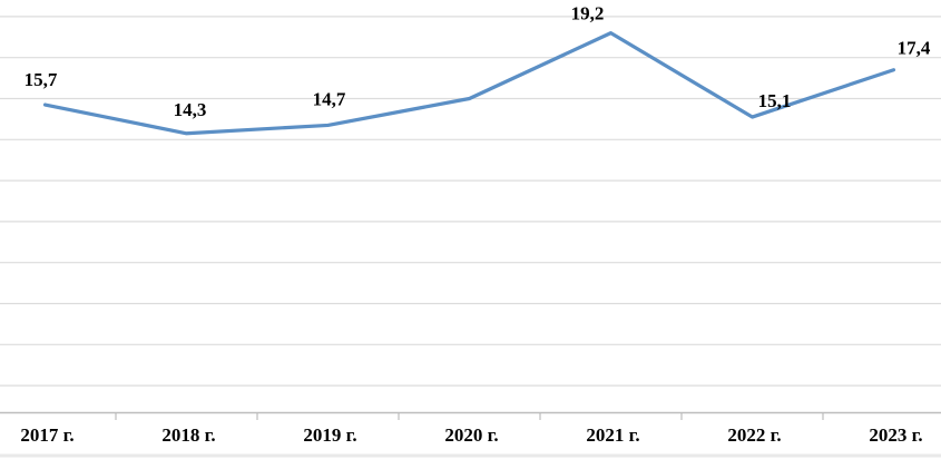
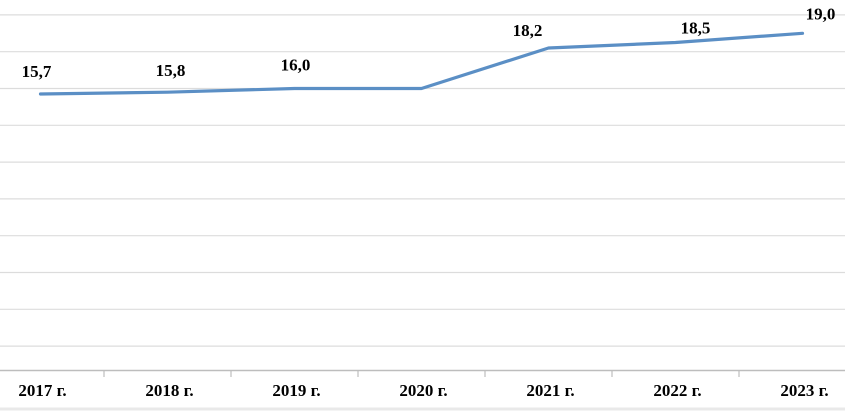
2018 г.: 14,3 -> 15,8
2019 г.: 14,7 -> 16,0
2021 г.: 19,2 -> 18,2
2022 г.: 15,1 -> 18,5
2023 г.: 17,4 -> 19,0
